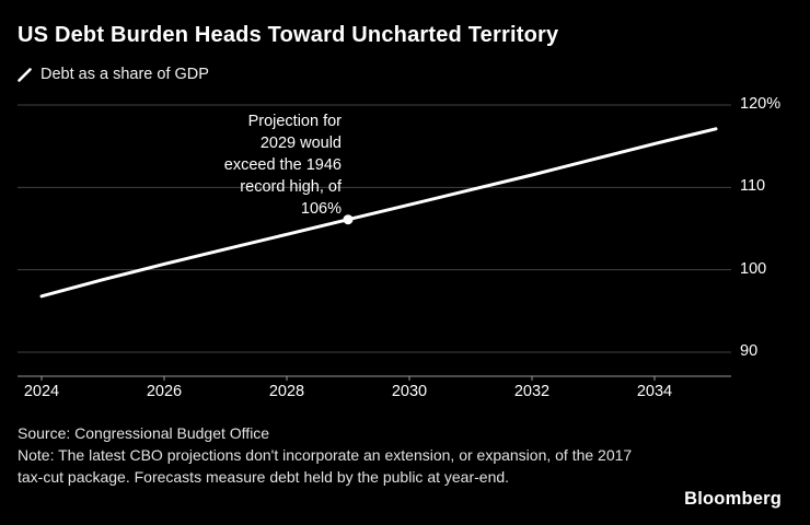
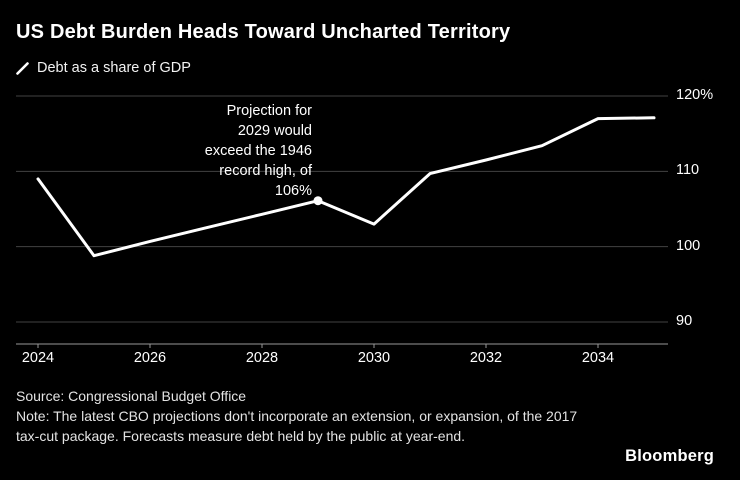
2024: 97% -> 109%
2030: 108% -> 103%
2034: 115% -> 117%
